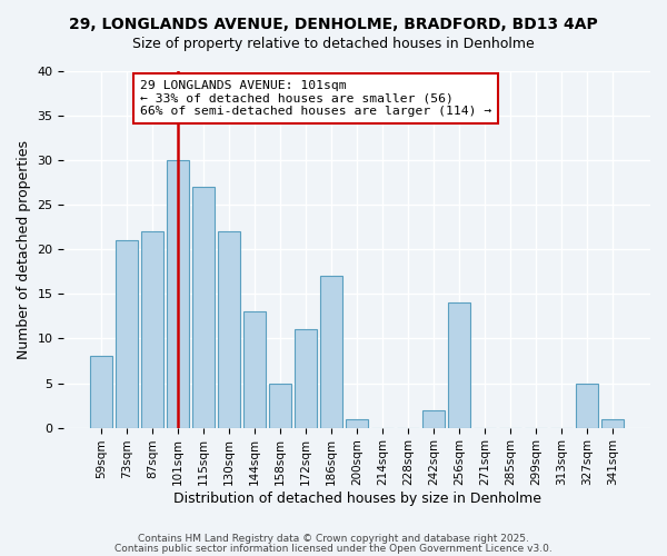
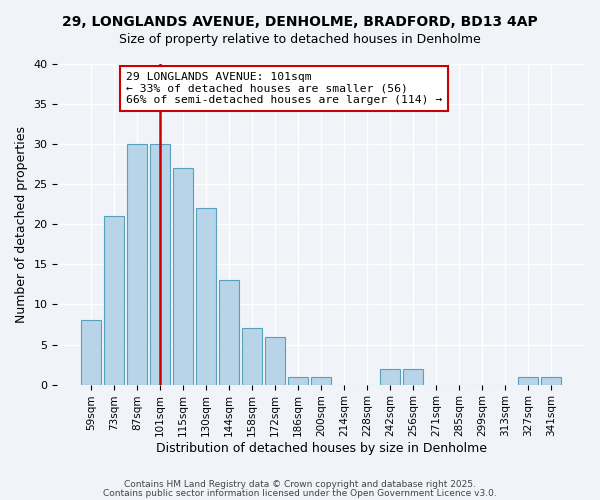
87sqm: 22 -> 30
158sqm: 5 -> 7
172sqm: 11 -> 6
186sqm: 17 -> 1
256sqm: 14 -> 2
327sqm: 5 -> 1
